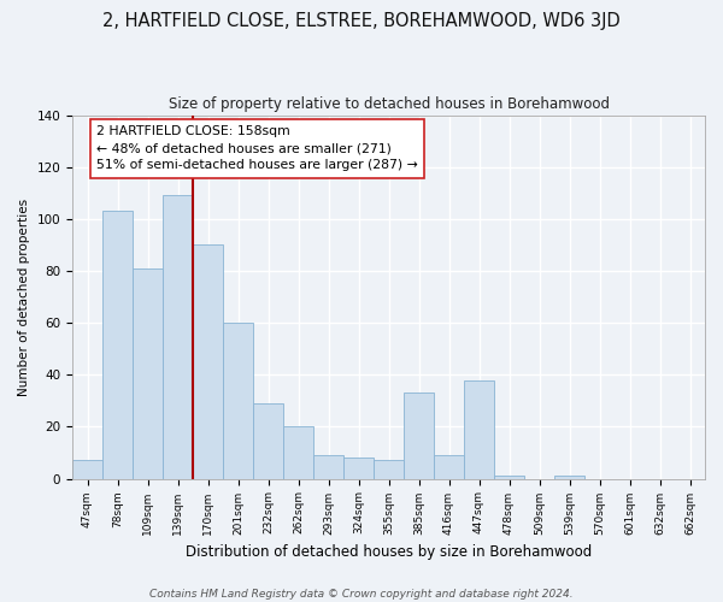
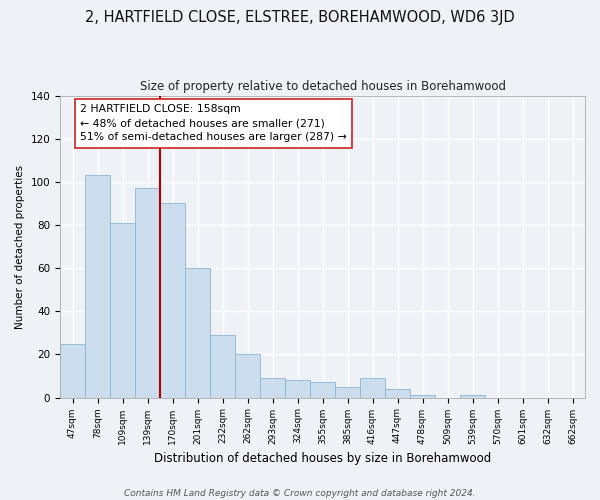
47sqm: 7 -> 25
139sqm: 109 -> 97
385sqm: 33 -> 5
447sqm: 38 -> 4
